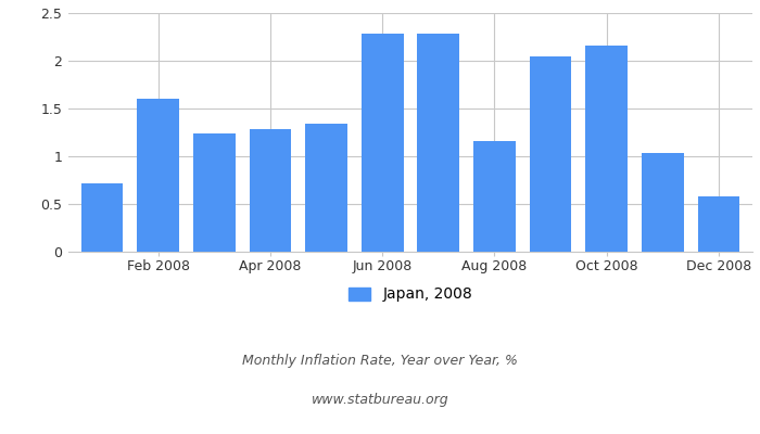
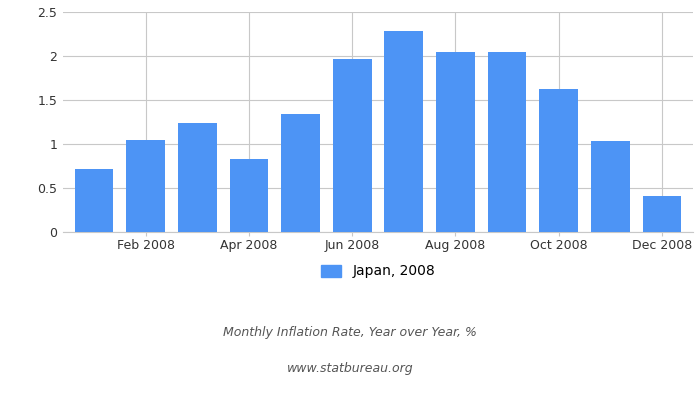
Feb 2008: 1.60 -> 1.04
Apr 2008: 1.28 -> 0.83
Jun 2008: 2.28 -> 1.97
Aug 2008: 1.16 -> 2.05
Oct 2008: 2.16 -> 1.63
Dec 2008: 0.58 -> 0.41
